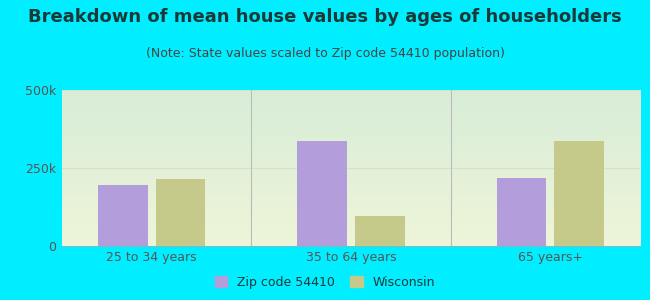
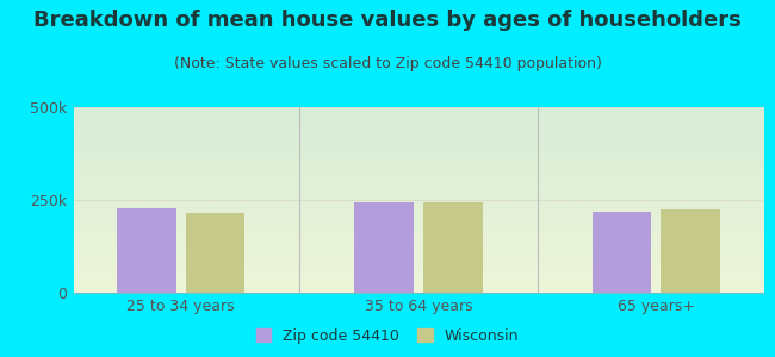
Zip code 54410/25 to 34 years: 195k -> 228k
Zip code 54410/35 to 64 years: 335k -> 245k
Wisconsin/35 to 64 years: 95k -> 242k
Wisconsin/65 years+: 335k -> 225k
